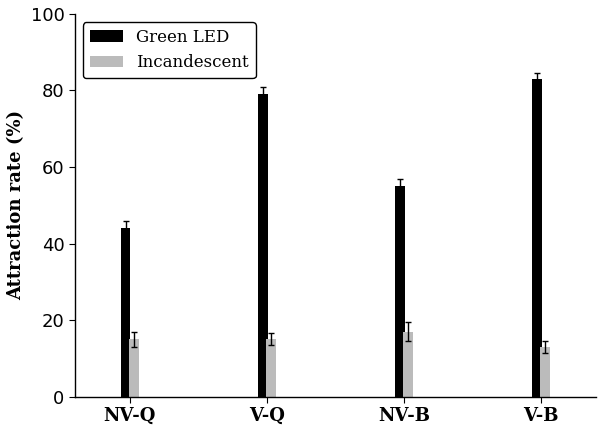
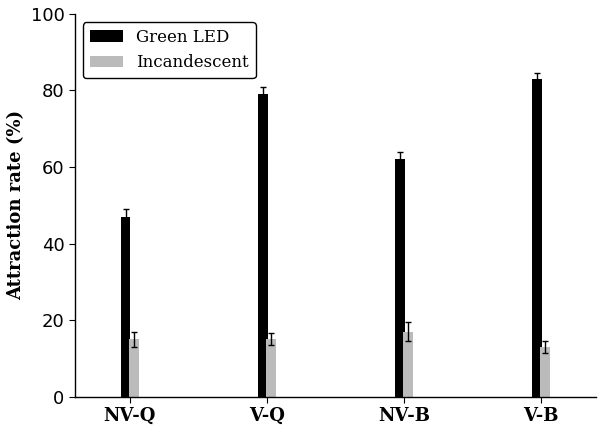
Green LED/NV-Q: 44 -> 47
Green LED/NV-B: 55 -> 62
